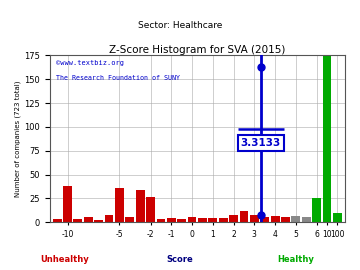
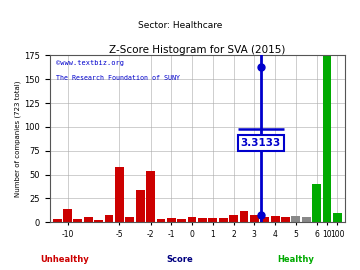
-10: 38 -> 14
-5: 36 -> 58
-2: 26 -> 54
6: 25 -> 40
